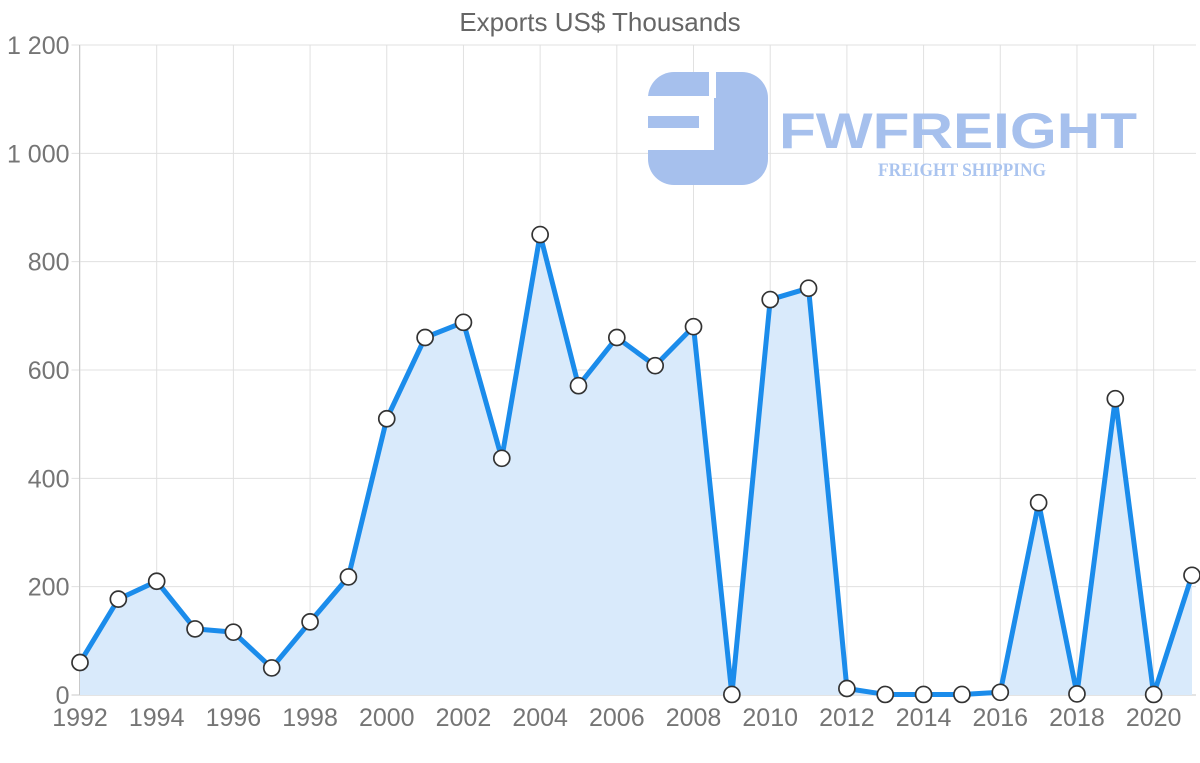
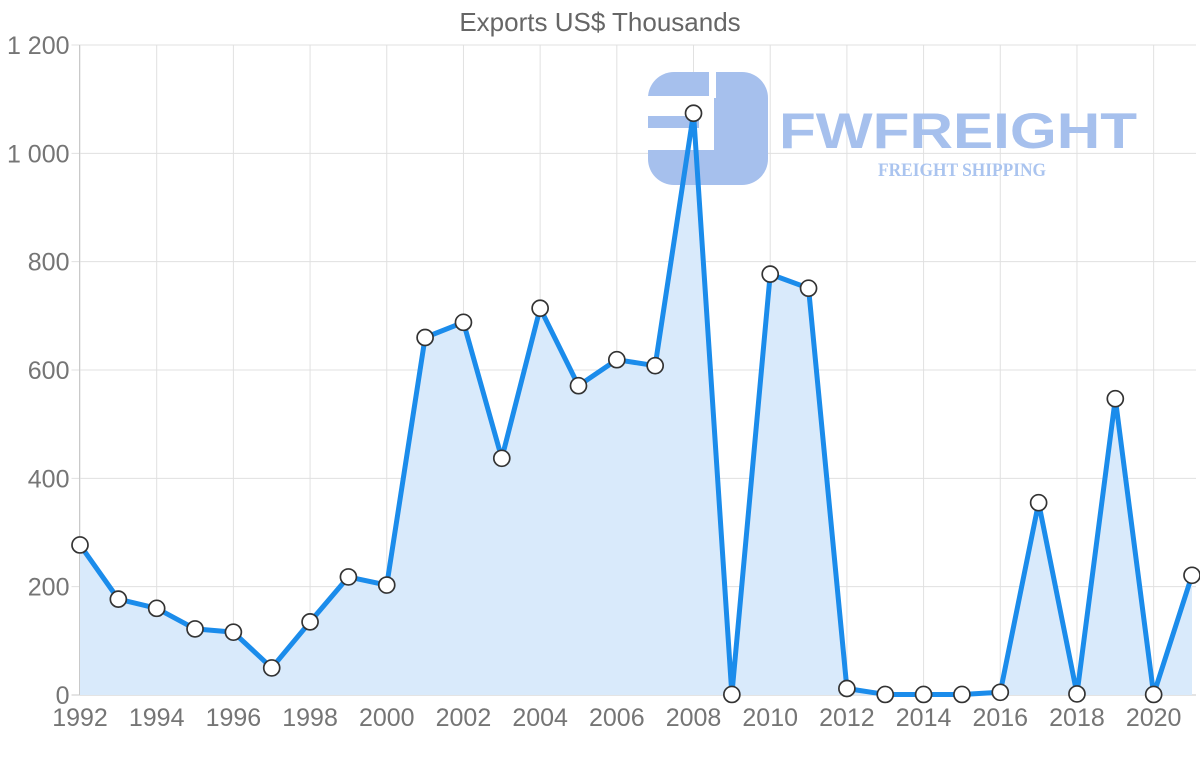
1992: 60 -> 280
1994: 210 -> 160
2000: 510 -> 200
2004: 850 -> 710
2006: 660 -> 620
2008: 680 -> 1070
2010: 730 -> 780
